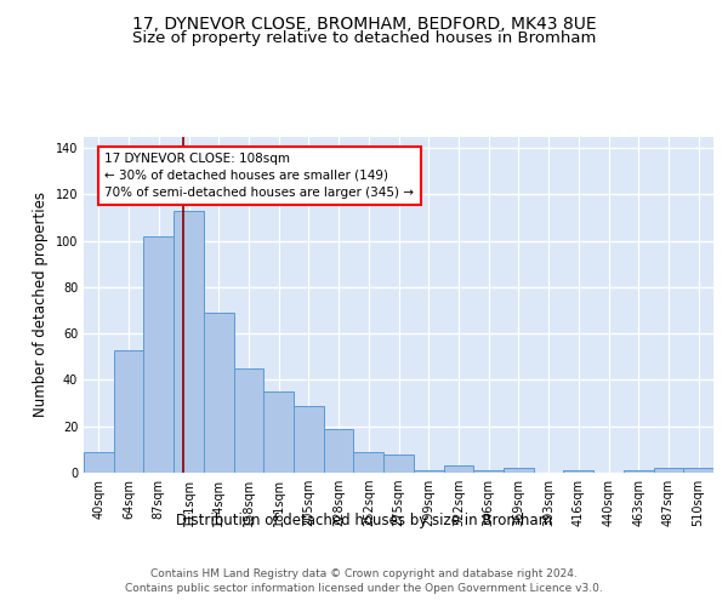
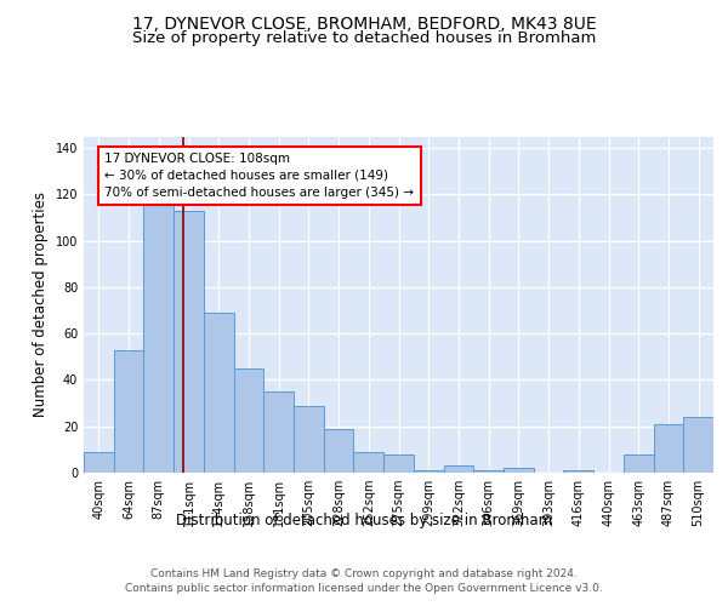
87sqm: 102 -> 116
463sqm: 1 -> 8
487sqm: 2 -> 21
510sqm: 2 -> 24
